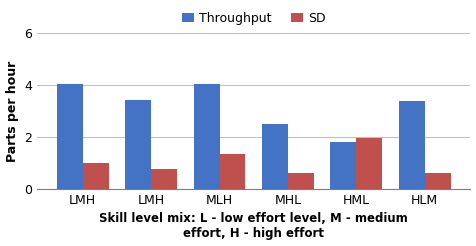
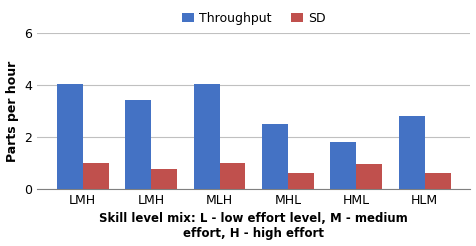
SD/MLH: 1.35 -> 1.00
SD/HML: 1.95 -> 0.95
Throughput/HLM: 3.40 -> 2.80
